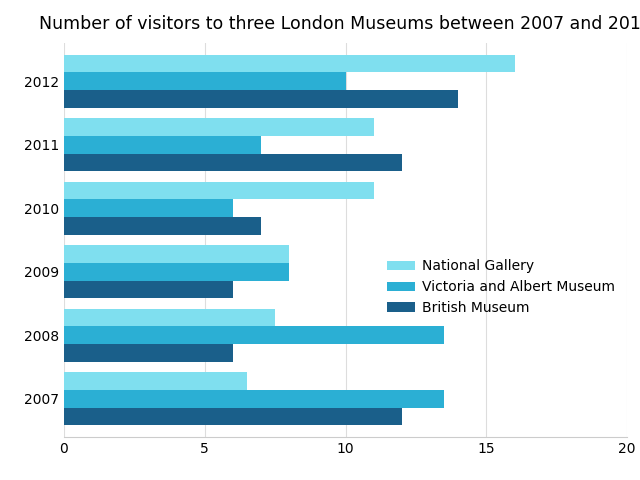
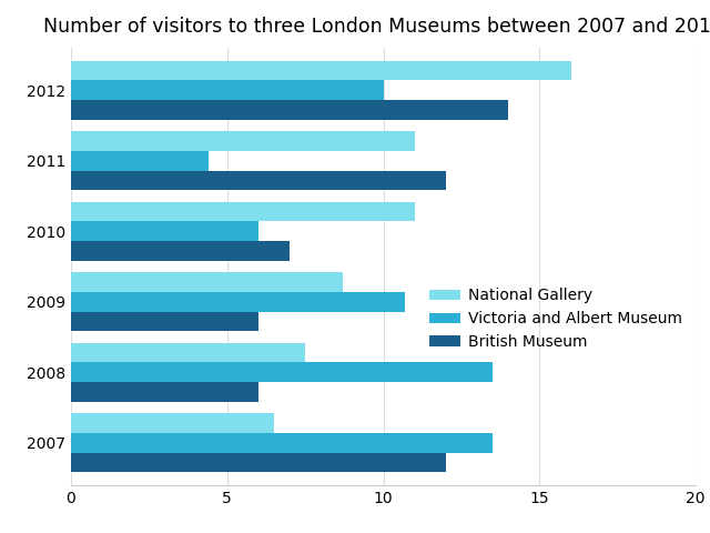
Victoria and Albert Museum/2011: 7.0 -> 4.4
National Gallery/2009: 8.0 -> 8.7
Victoria and Albert Museum/2009: 8.0 -> 10.7
